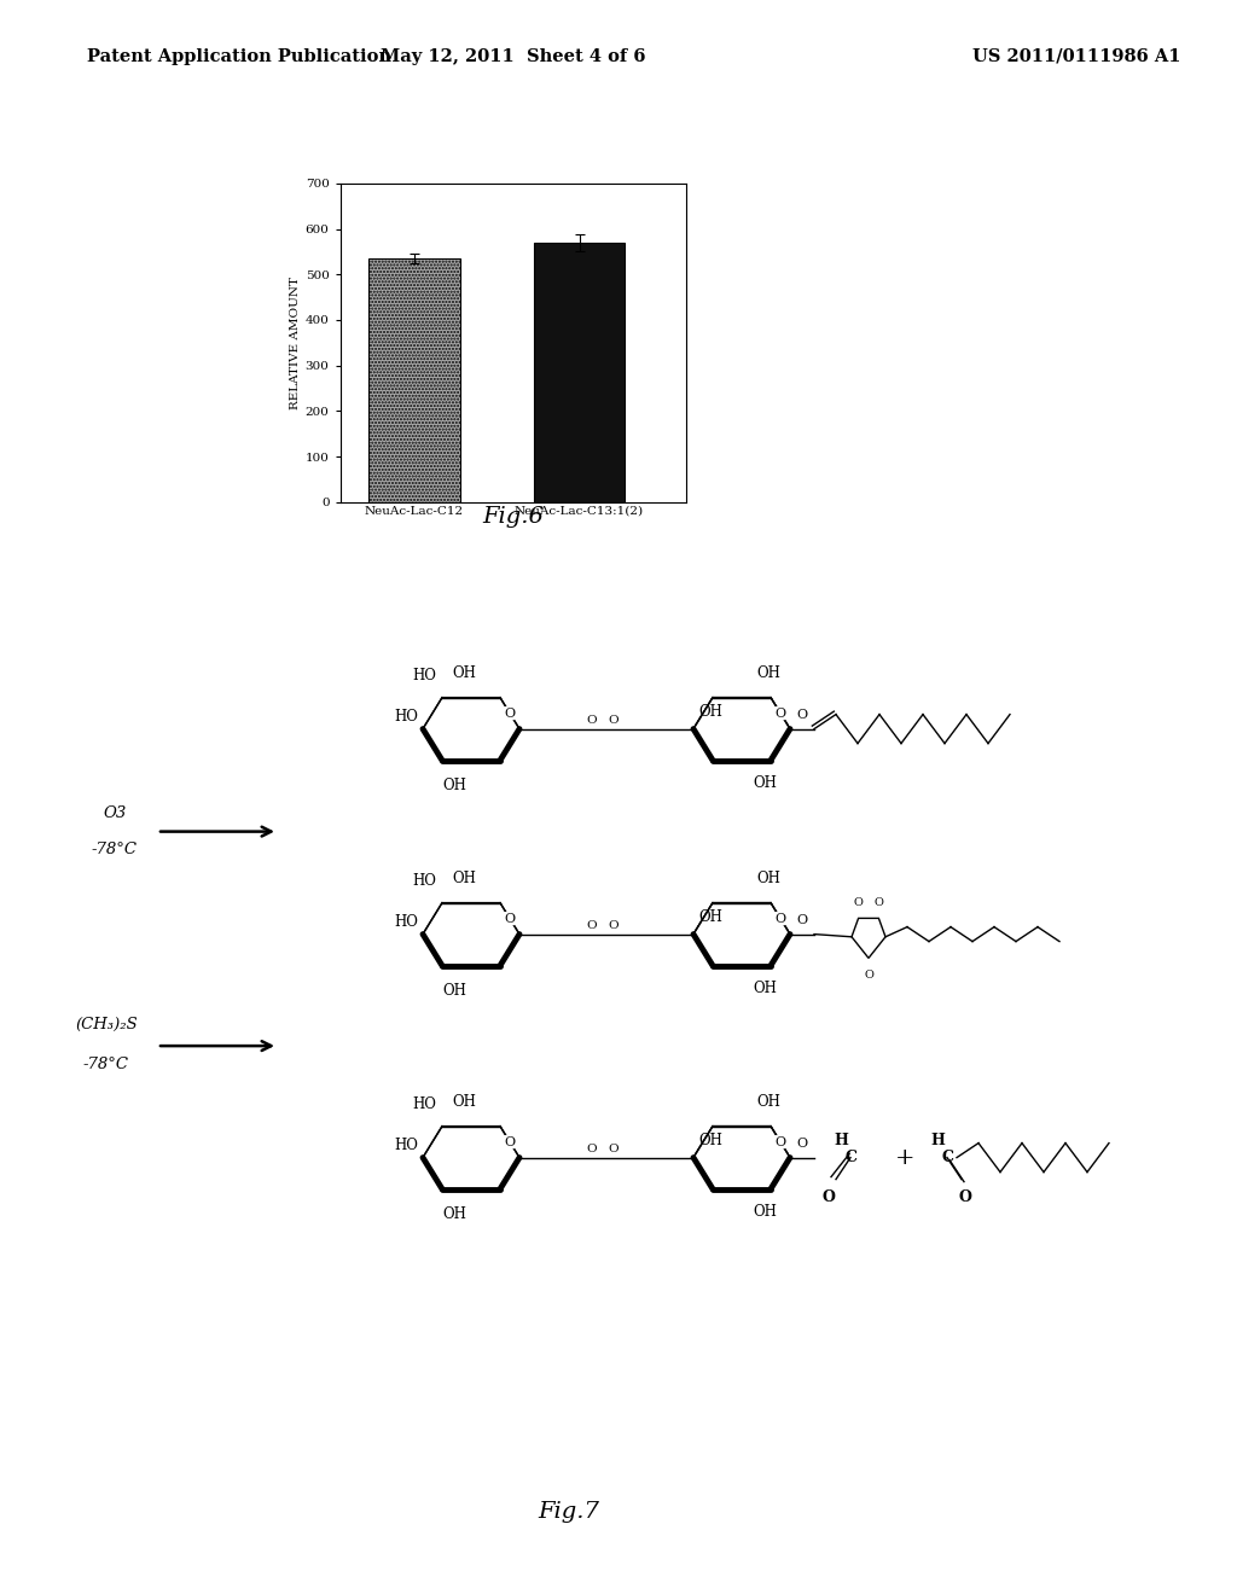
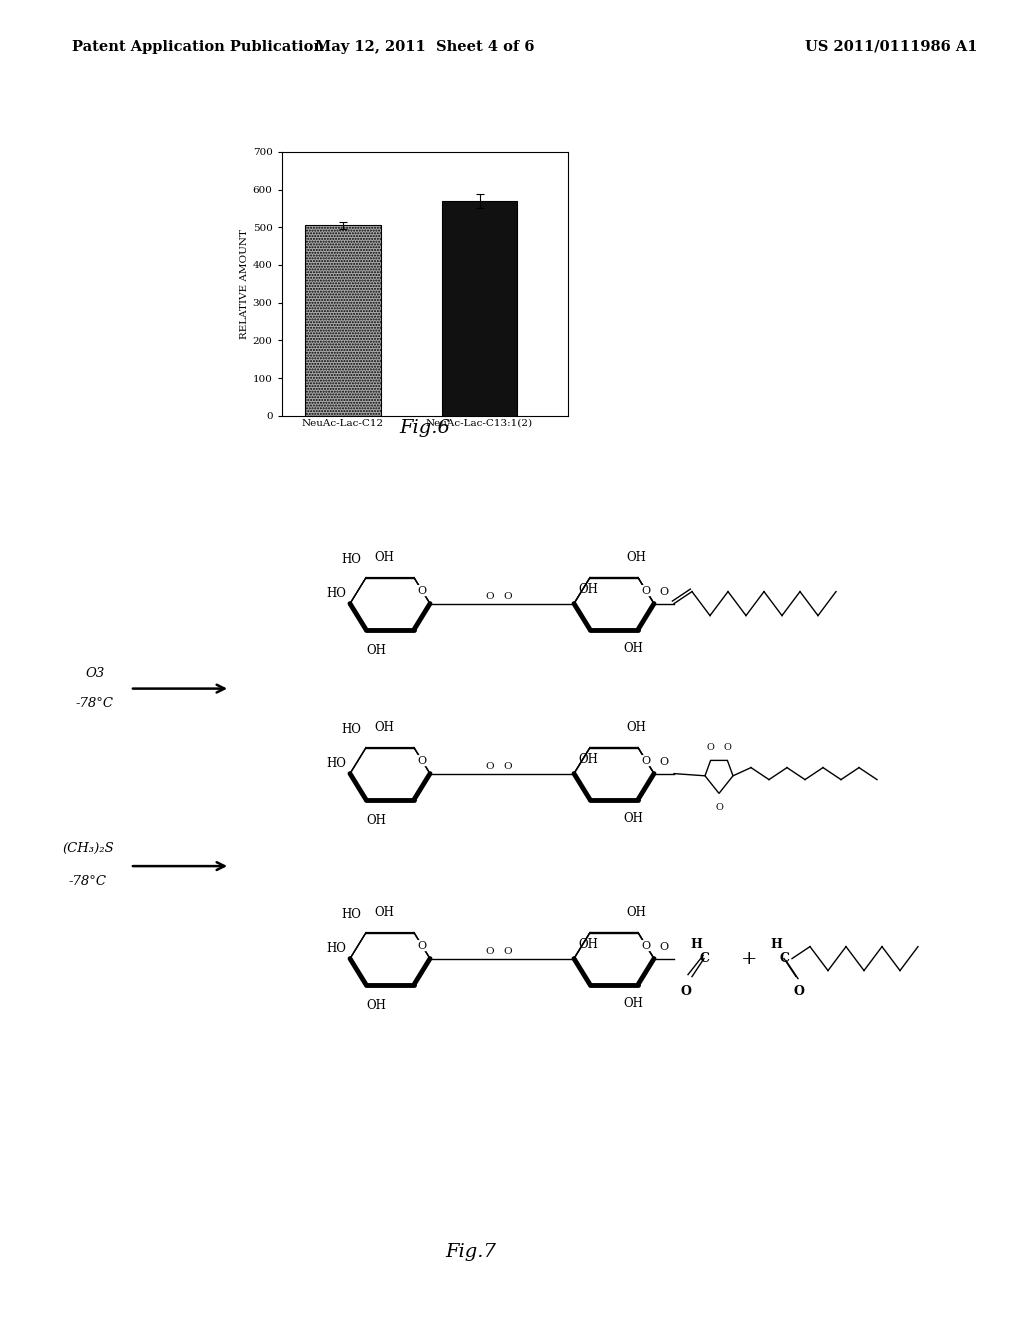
NeuAc-Lac-C12: 535 -> 505
